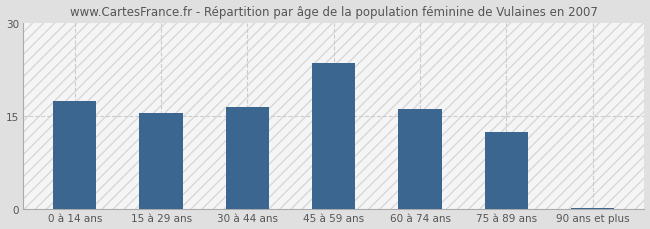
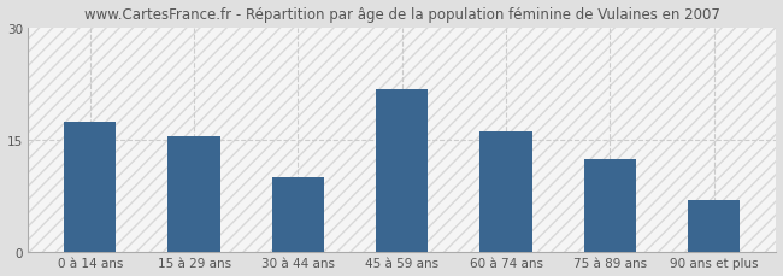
30 à 44 ans: 16.5 -> 10.0
45 à 59 ans: 23.5 -> 21.8
90 ans et plus: 0.2 -> 7.0
